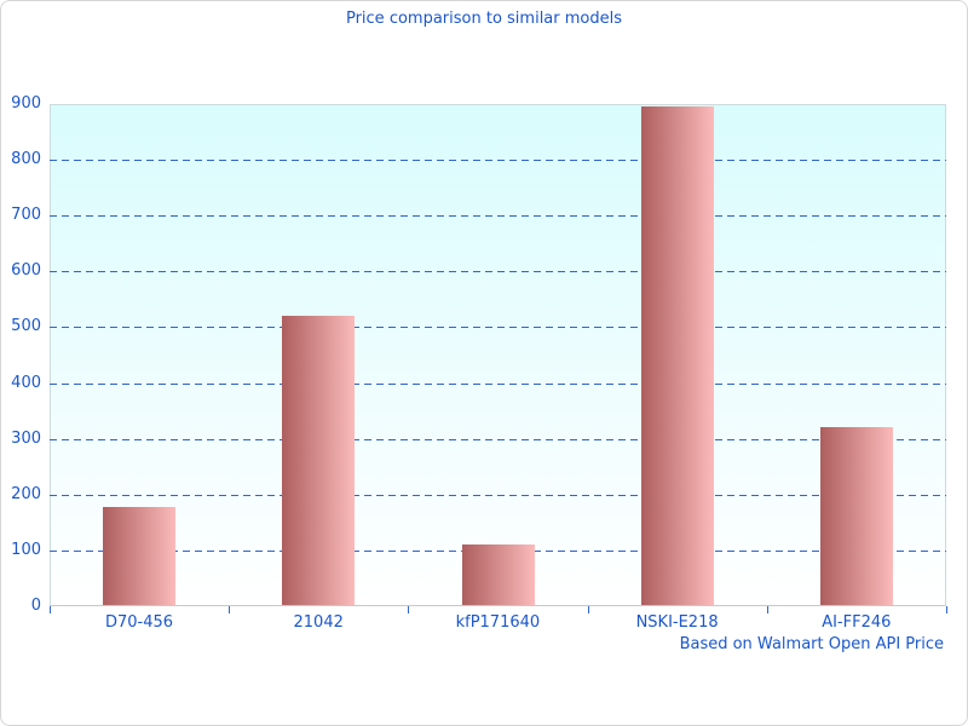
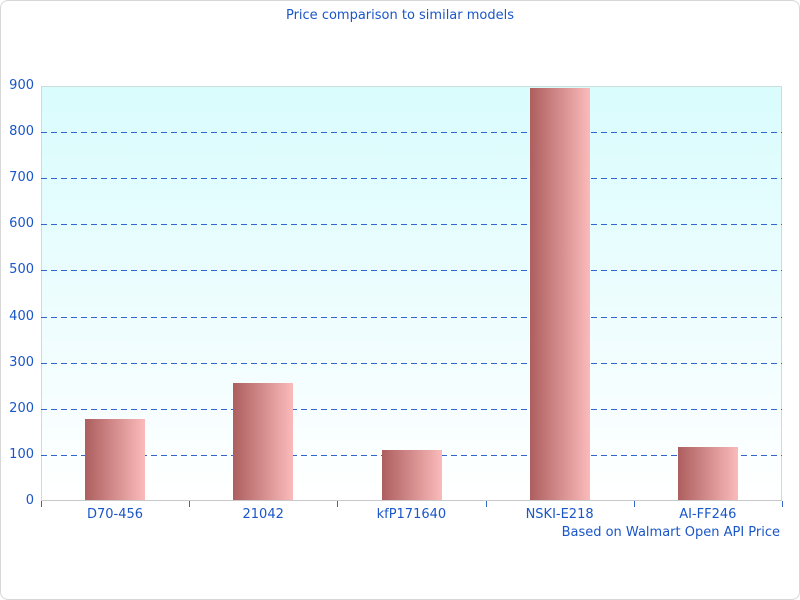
21042: 520 -> 260
AI-FF246: 320 -> 120
